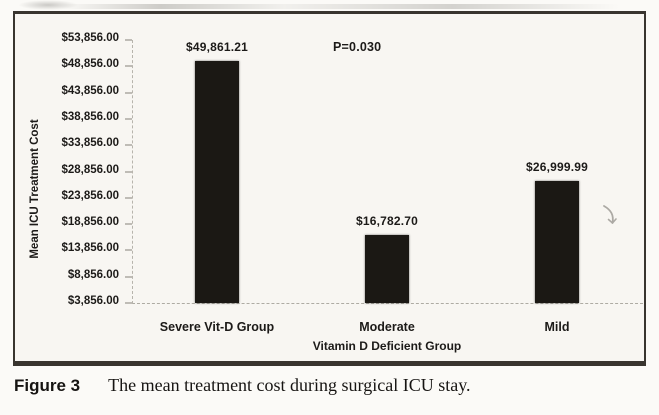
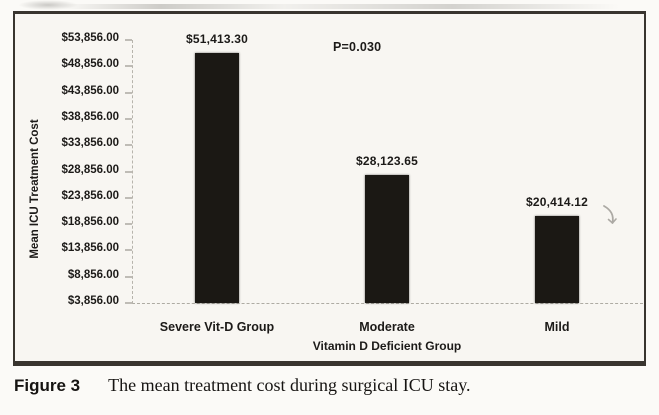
Severe Vit-D Group: $49,861.21 -> $51,413.30
Moderate: $16,782.70 -> $28,123.65
Mild: $26,999.99 -> $20,414.12
